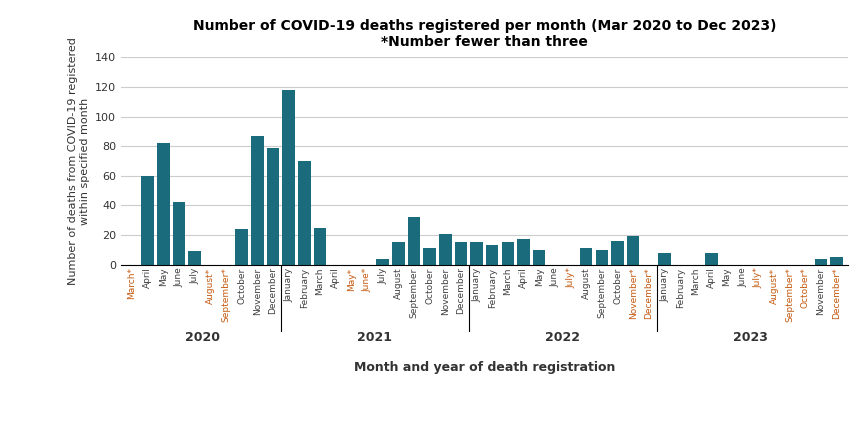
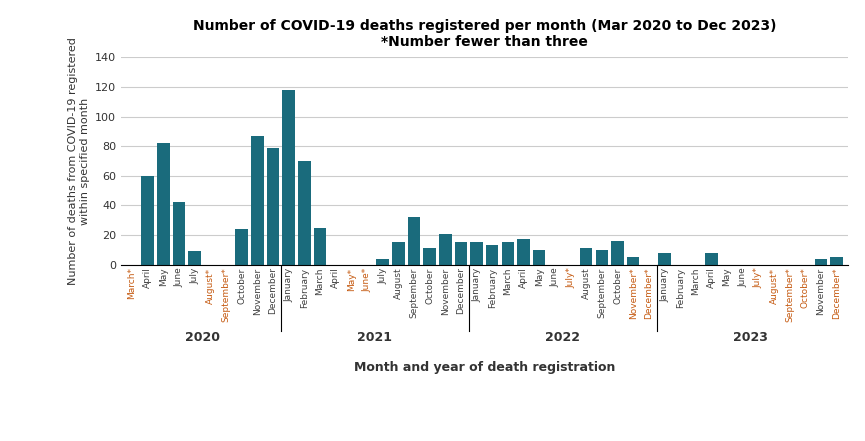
November*: 19 -> 5
